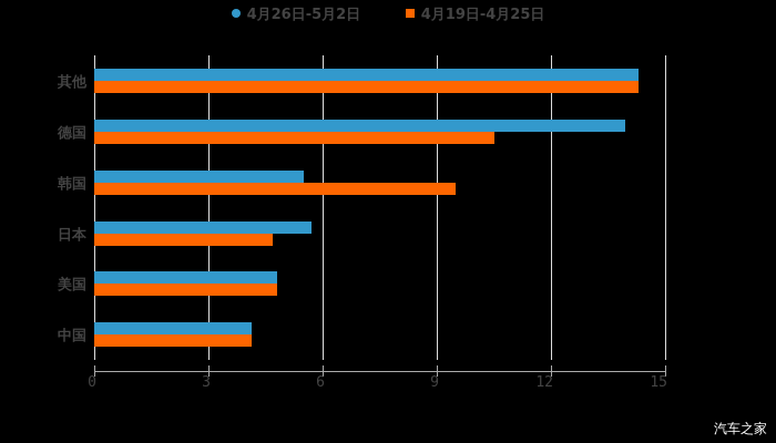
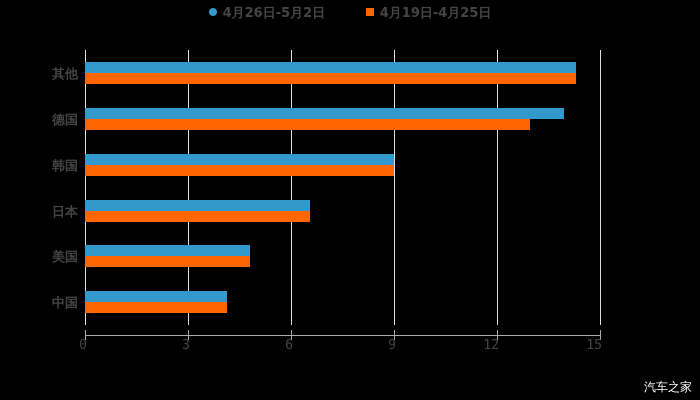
4月19日-4月25日/德国: 10.5 -> 12.9
4月26日-5月2日/韩国: 5.5 -> 9.0
4月19日-4月25日/韩国: 9.5 -> 9.0
4月26日-5月2日/日本: 5.7 -> 6.5
4月19日-4月25日/日本: 4.7 -> 6.5
